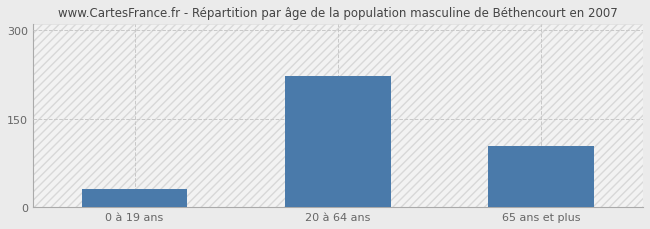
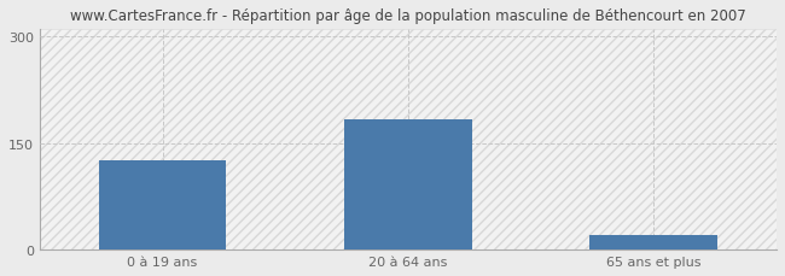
0 à 19 ans: 30 -> 125
20 à 64 ans: 222 -> 183
65 ans et plus: 104 -> 20
